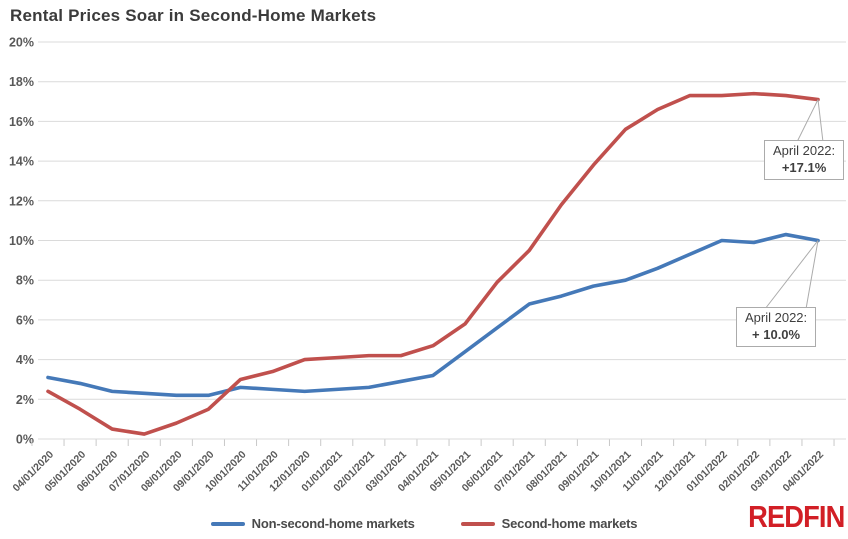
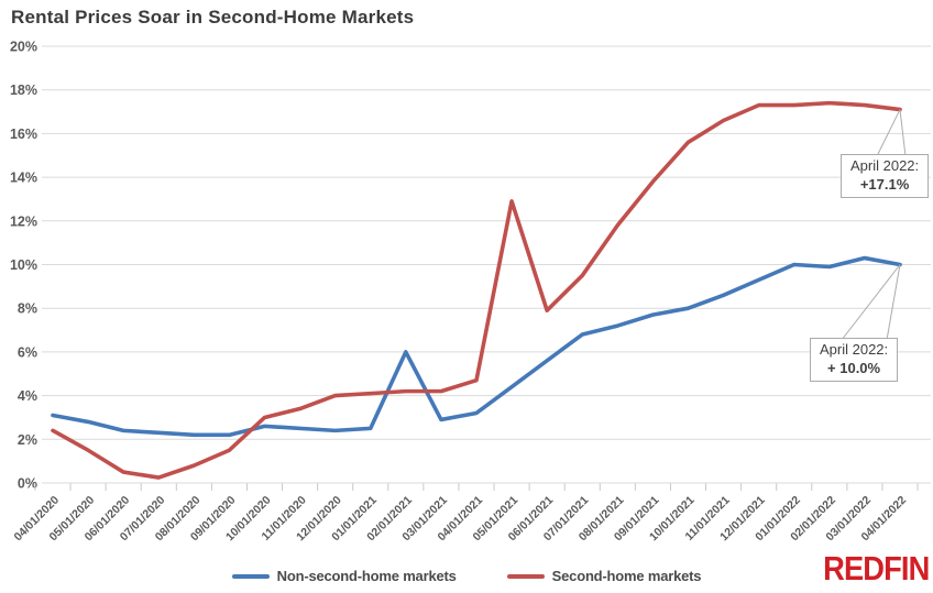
Non-second-home markets/02/01/2021: 2.6% -> 6.0%
Second-home markets/05/01/2021: 5.8% -> 12.9%
